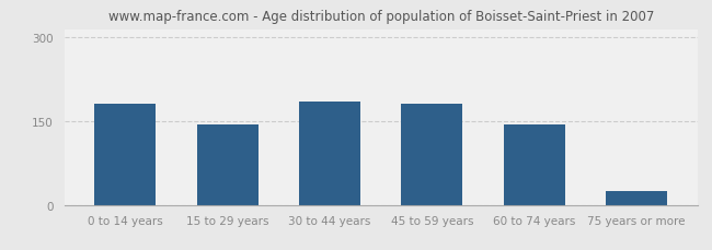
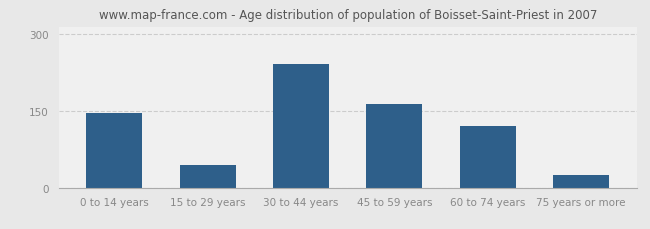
0 to 14 years: 182 -> 146
15 to 29 years: 144 -> 44
30 to 44 years: 186 -> 242
45 to 59 years: 182 -> 164
60 to 74 years: 144 -> 120
